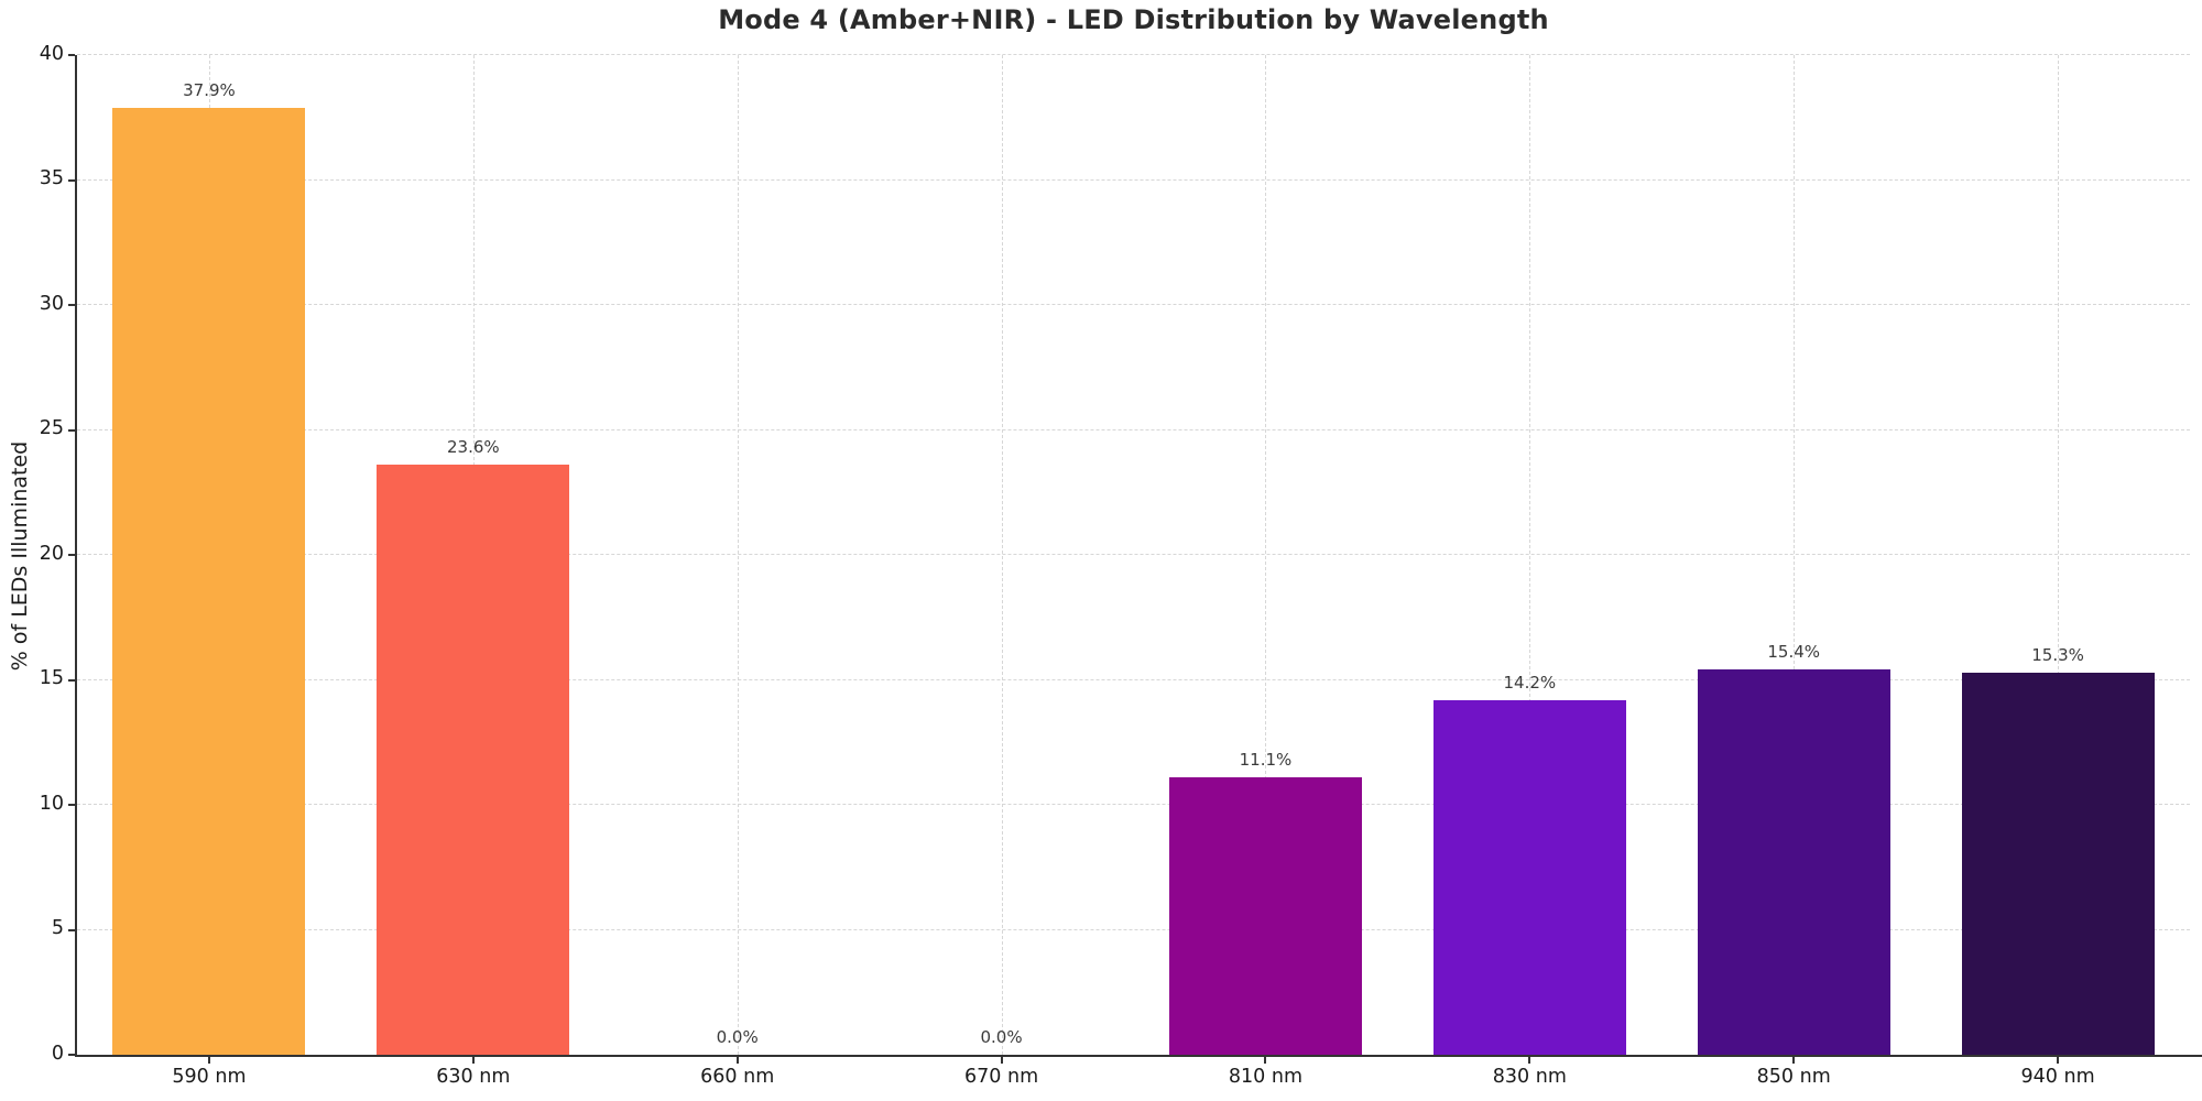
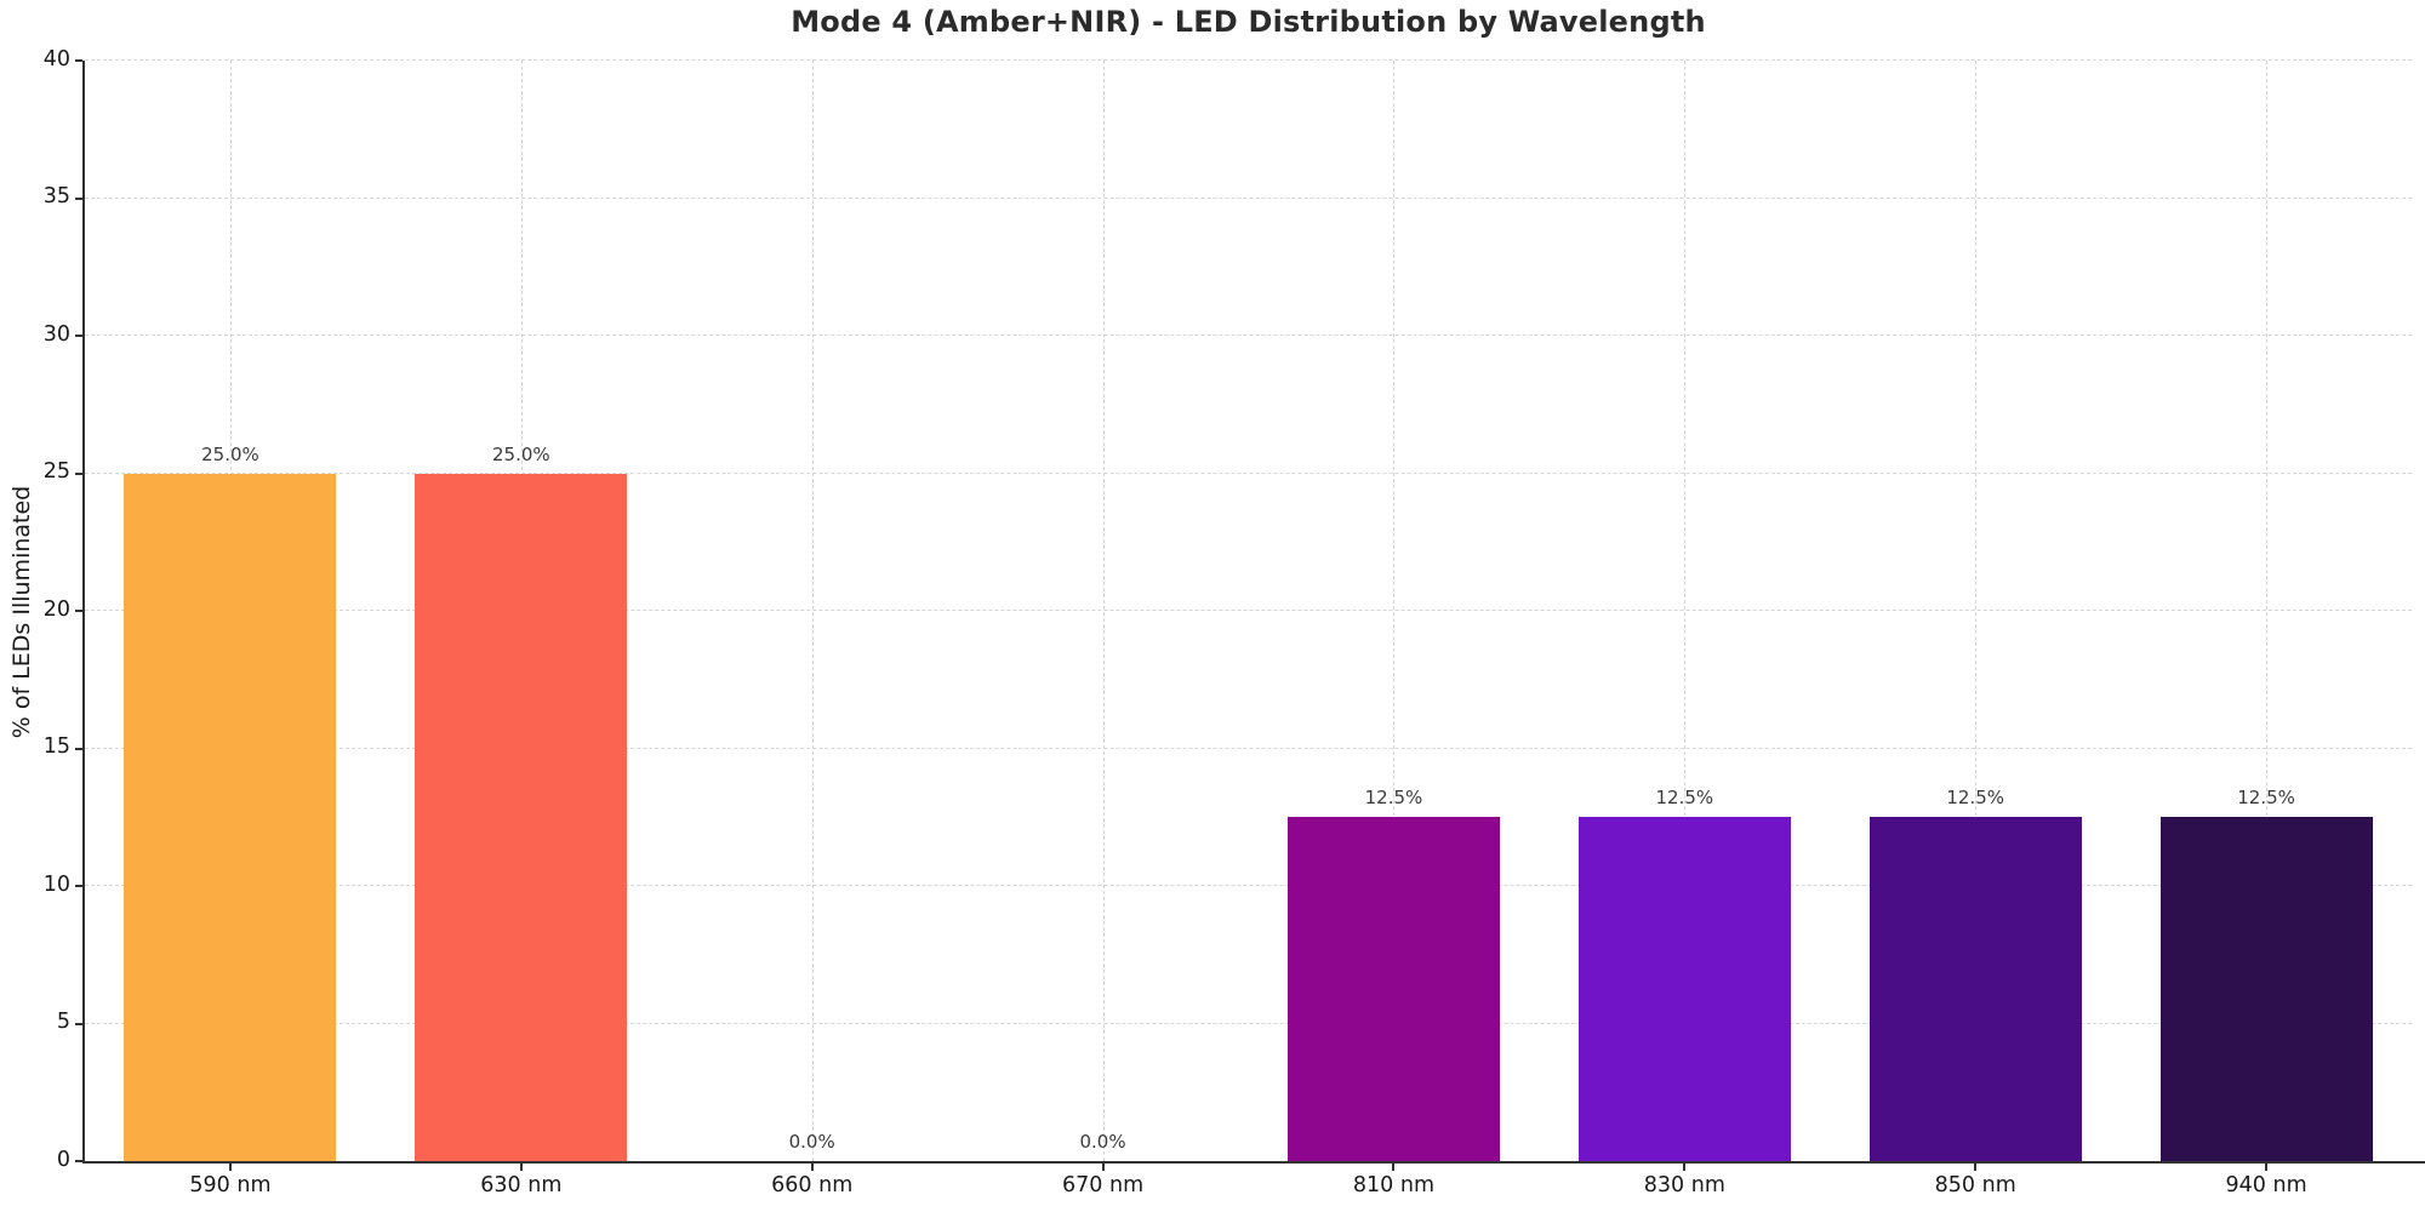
590 nm: 37.9% -> 25.0%
630 nm: 23.6% -> 25.0%
810 nm: 11.1% -> 12.5%
830 nm: 14.2% -> 12.5%
850 nm: 15.4% -> 12.5%
940 nm: 15.3% -> 12.5%
